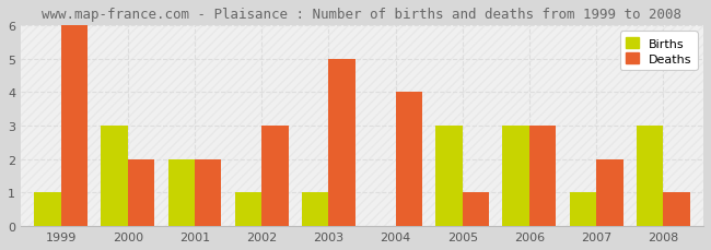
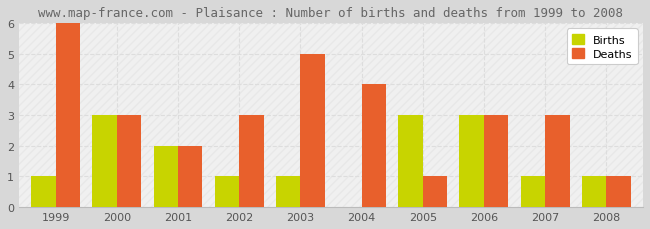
Deaths/2000: 2 -> 3
Deaths/2007: 2 -> 3
Births/2008: 3 -> 1
